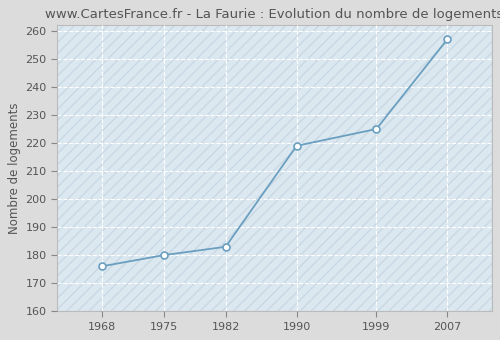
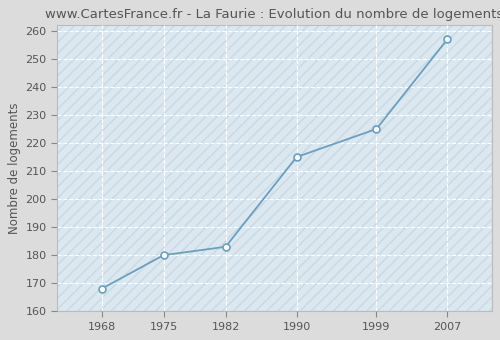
1968: 176 -> 168
1990: 219 -> 215
